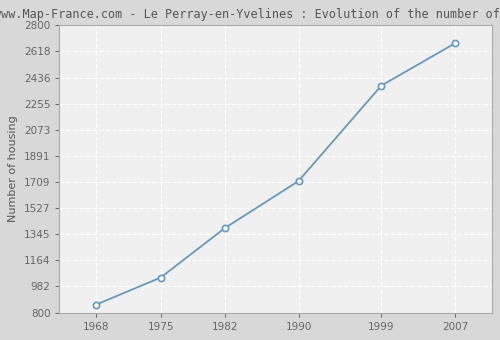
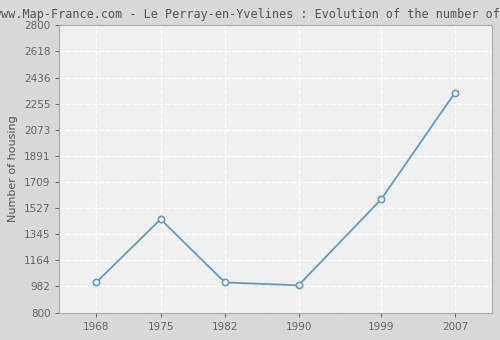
1968: 860 -> 1010
1975: 1040 -> 1450
1982: 1390 -> 1010
1990: 1720 -> 990
1999: 2380 -> 1590
2007: 2670 -> 2330
